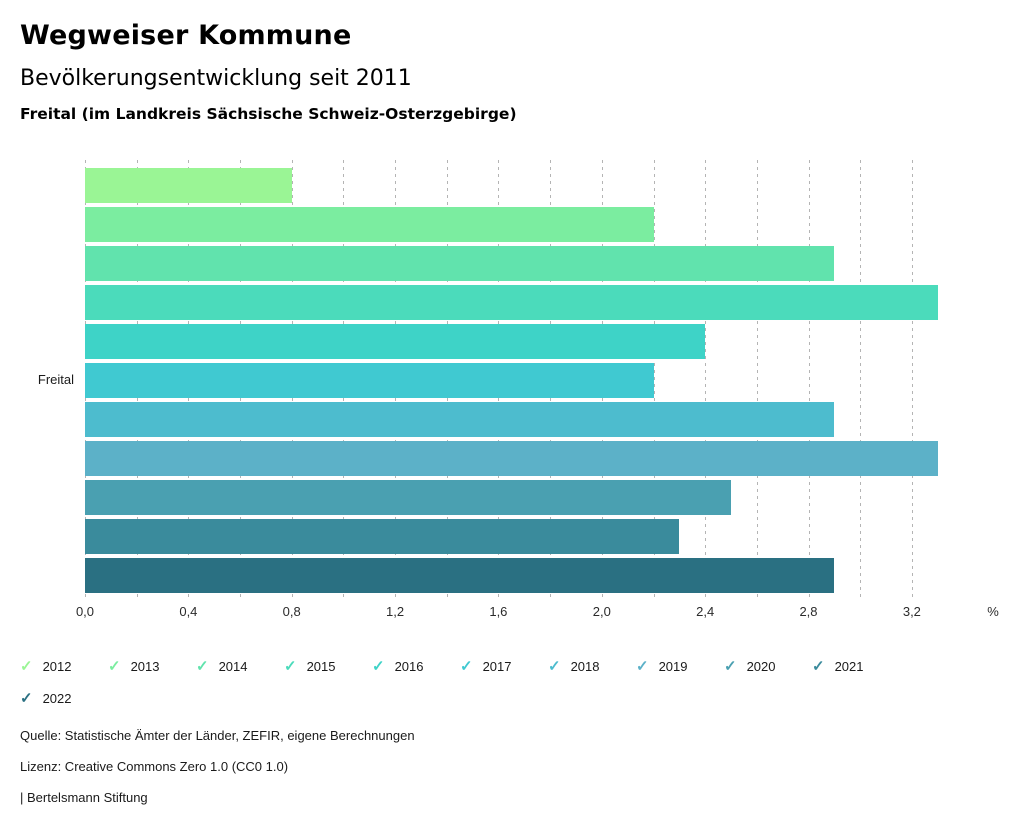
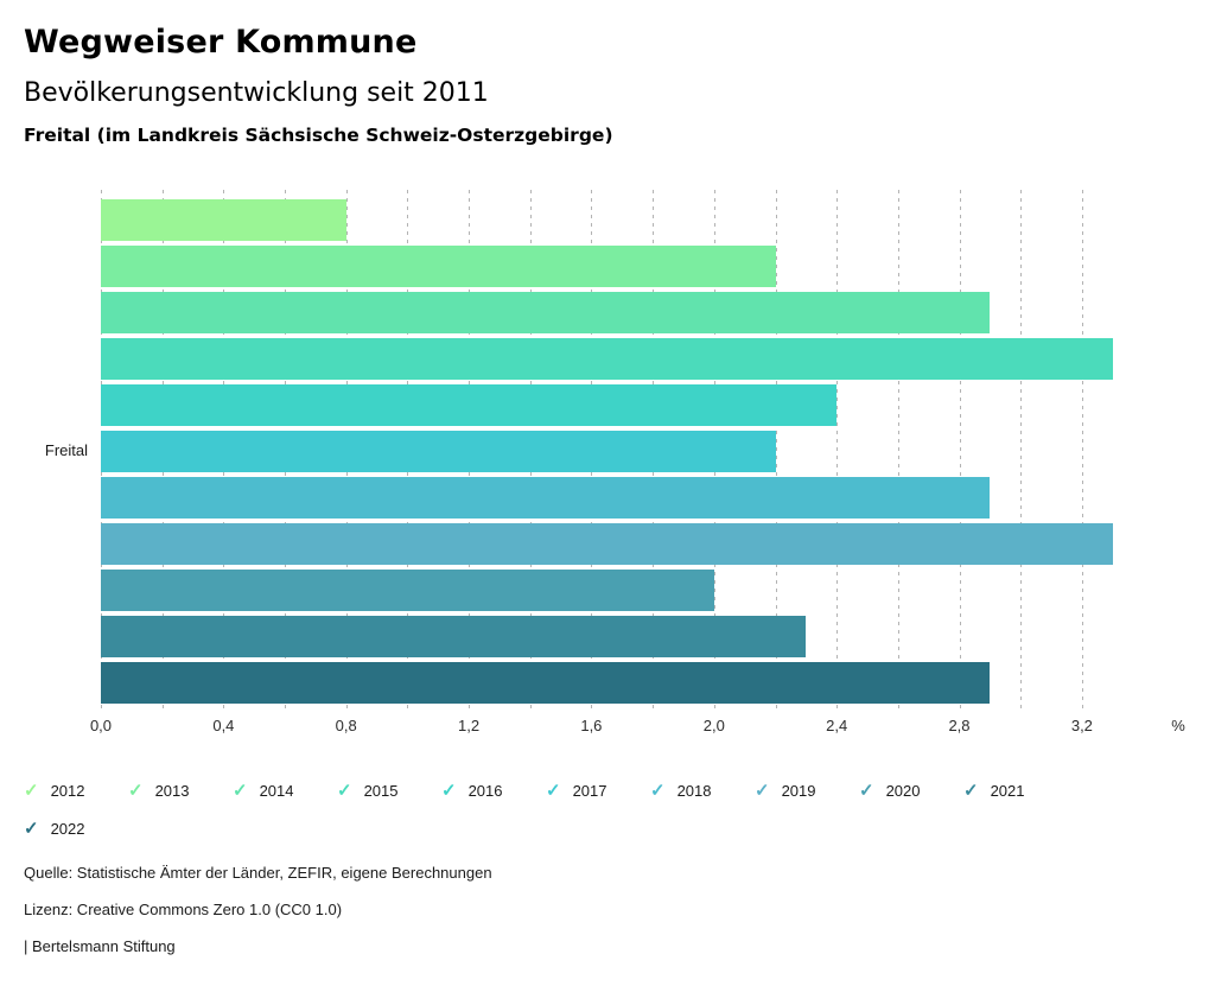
2020: 2,5 -> 2,0
